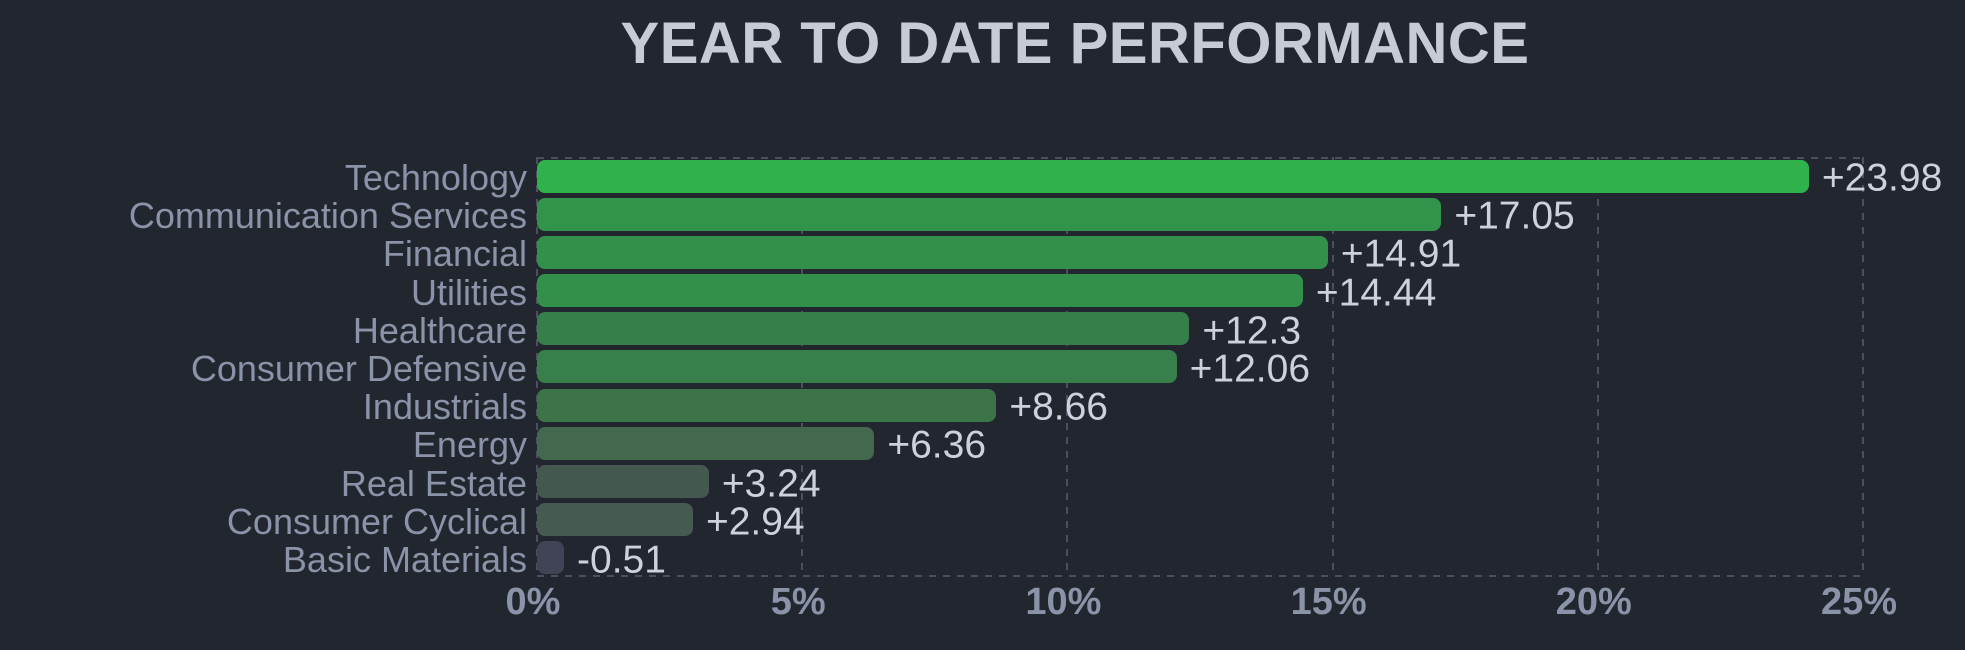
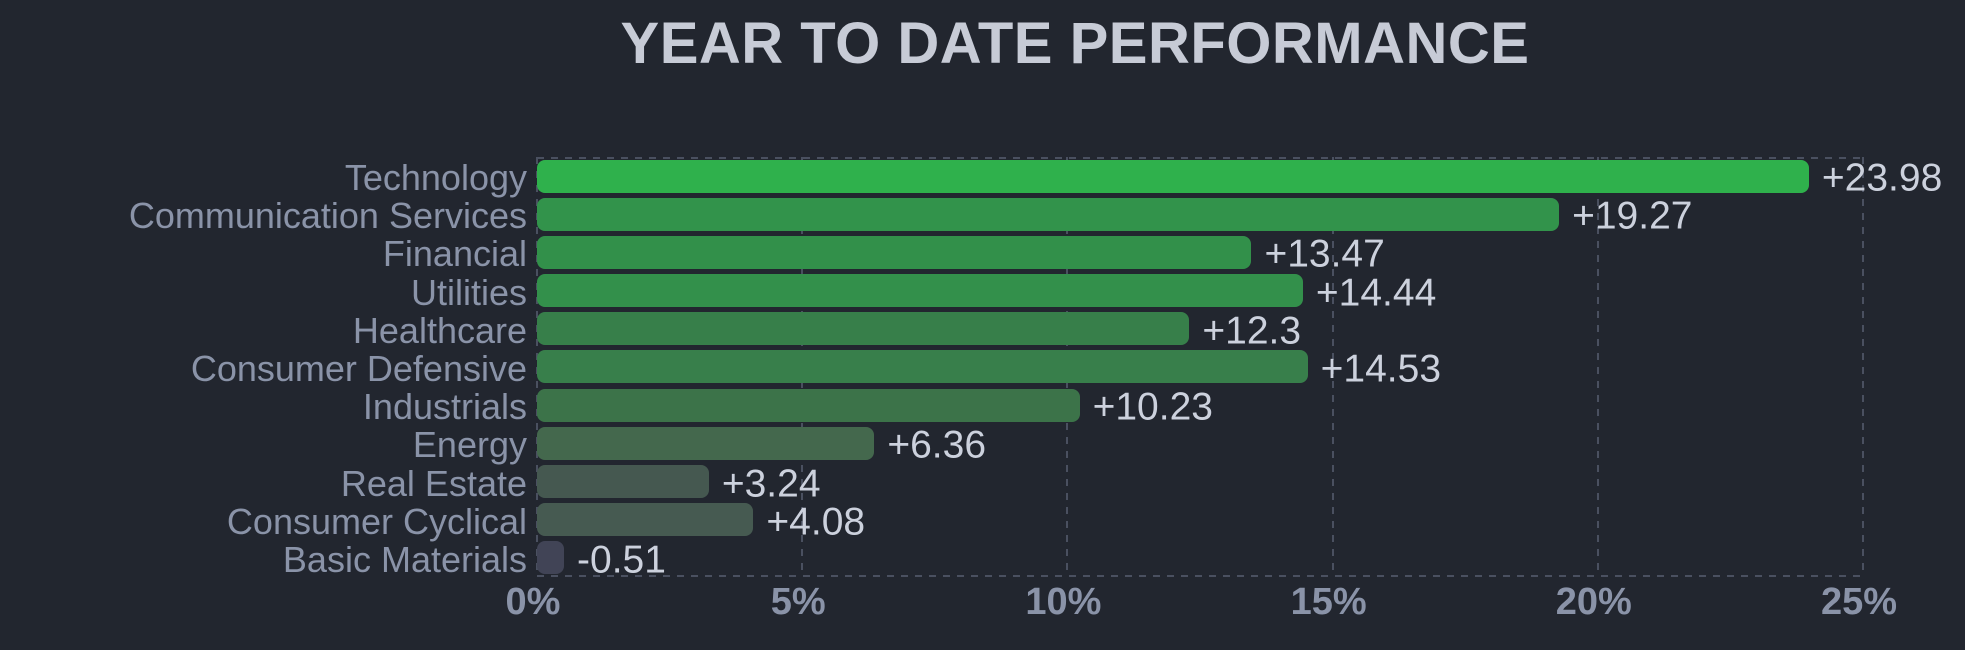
Communication Services: +17.05 -> +19.27
Financial: +14.91 -> +13.47
Consumer Defensive: +12.06 -> +14.53
Industrials: +8.66 -> +10.23
Consumer Cyclical: +2.94 -> +4.08
